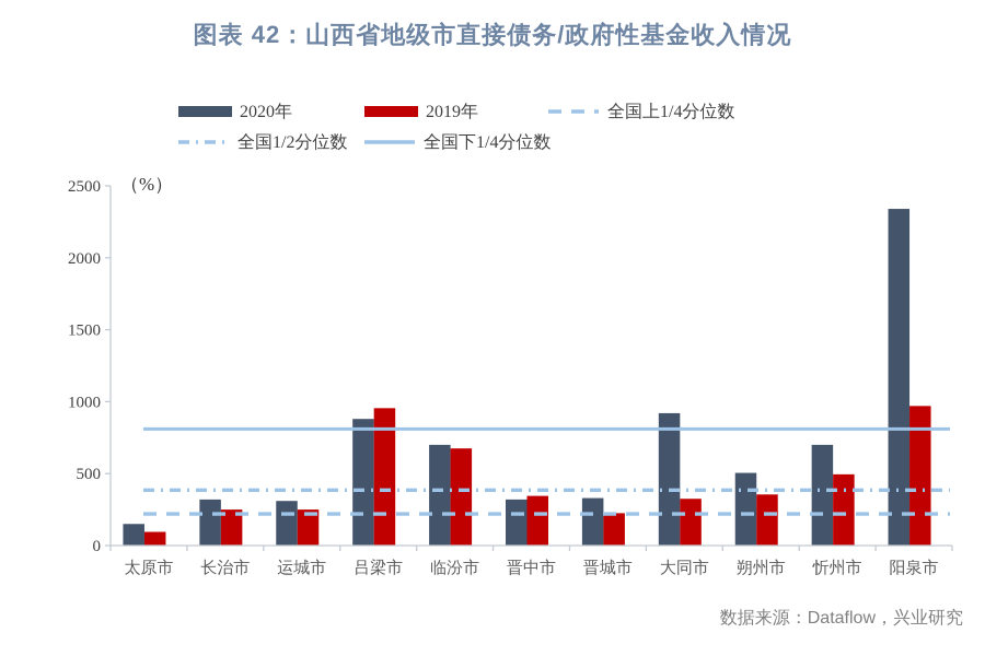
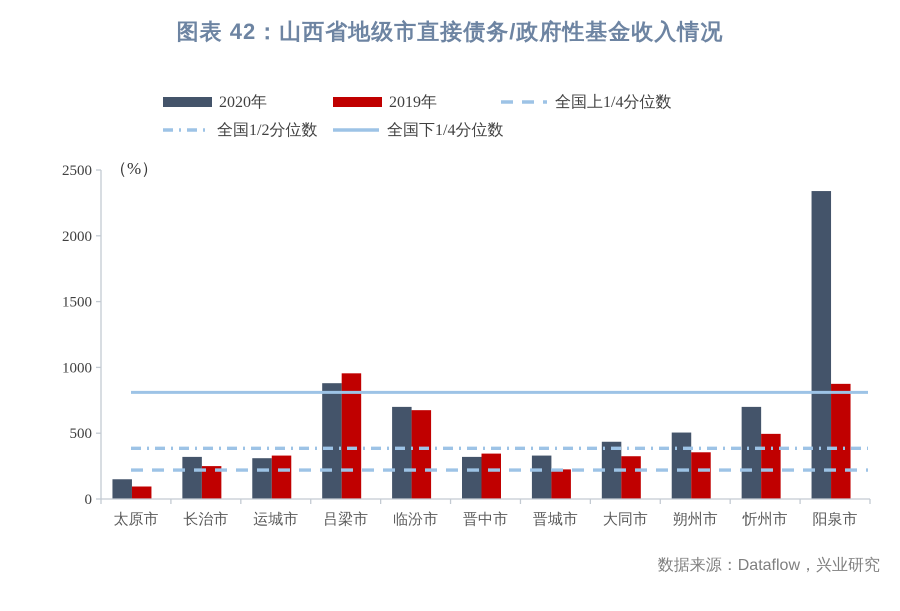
2019年/运城市: 250 -> 330
2020年/大同市: 920 -> 440
2019年/阳泉市: 970 -> 880
